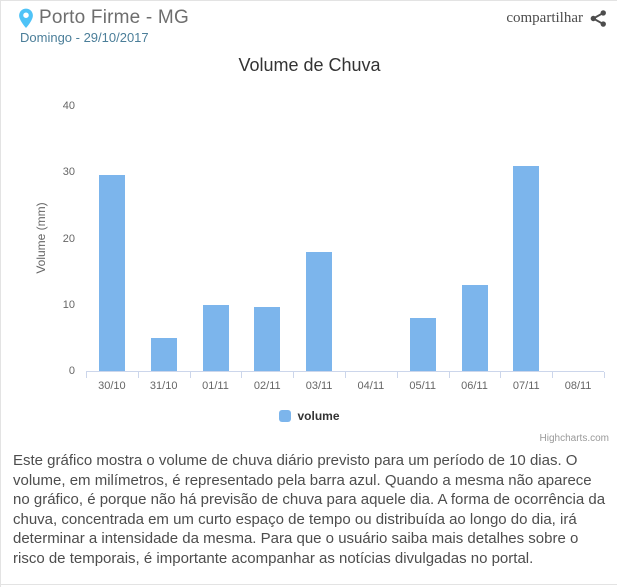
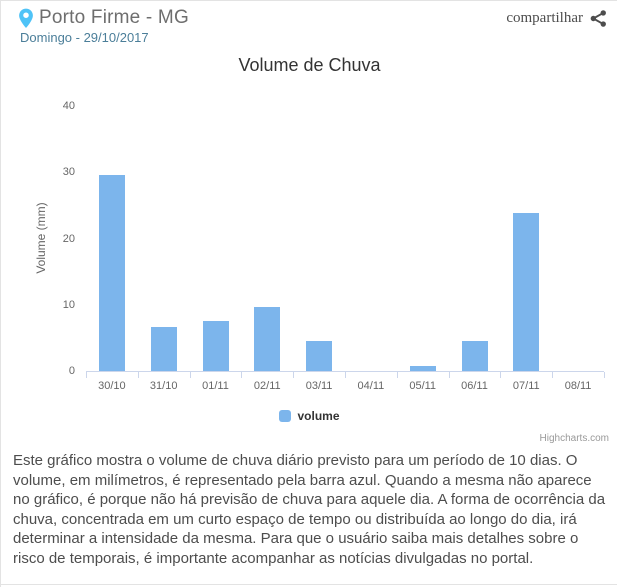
31/10: 5 -> 7
01/11: 10 -> 8
03/11: 18 -> 5
05/11: 8 -> 1
06/11: 13 -> 5
07/11: 31 -> 24
